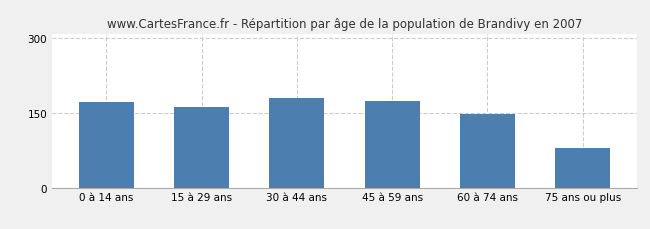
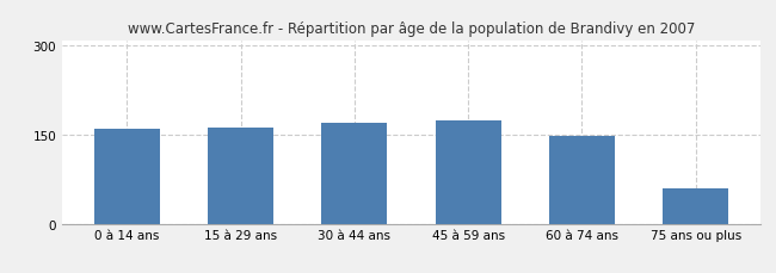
0 à 14 ans: 172 -> 160
30 à 44 ans: 181 -> 170
75 ans ou plus: 80 -> 60
